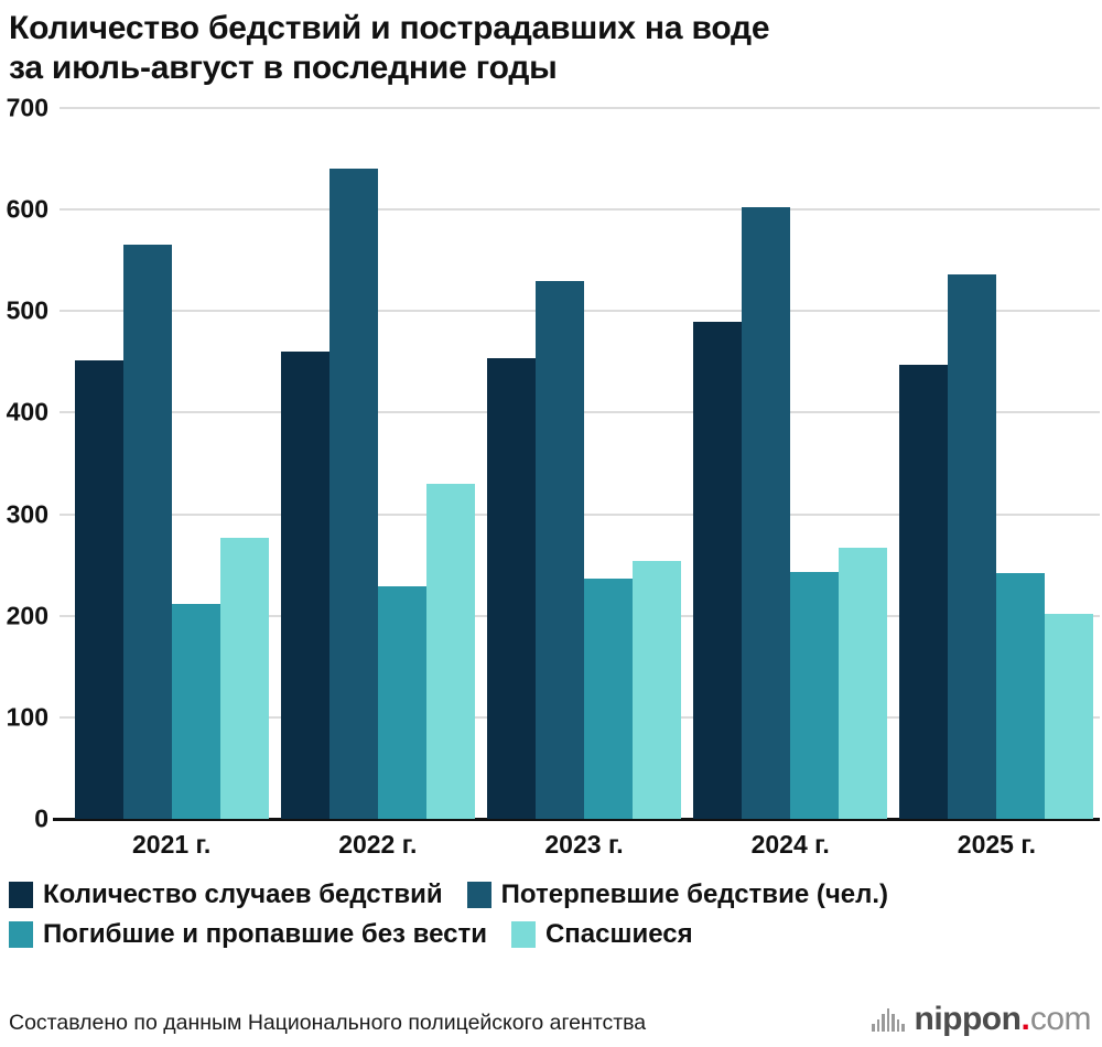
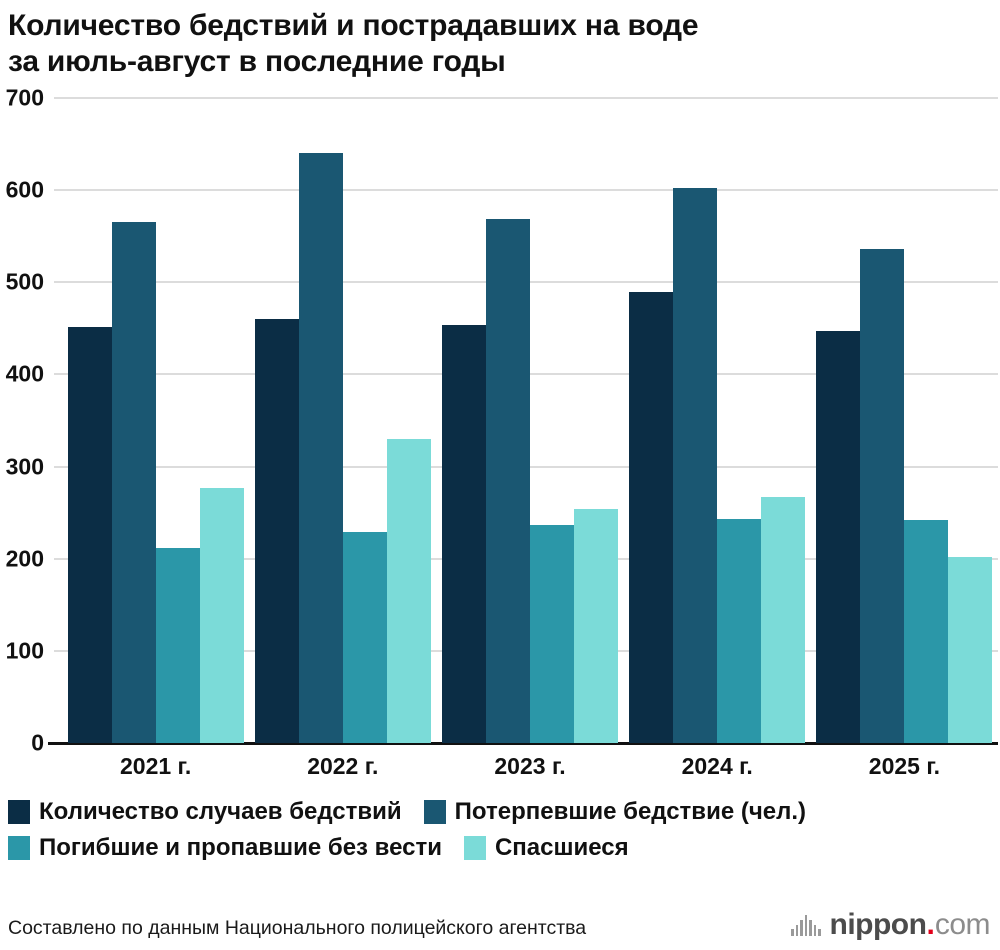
Потерпевшие бедствие (чел.)/2023 г.: 530 -> 570
